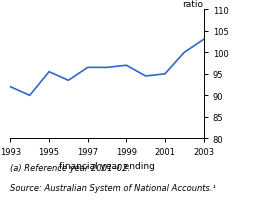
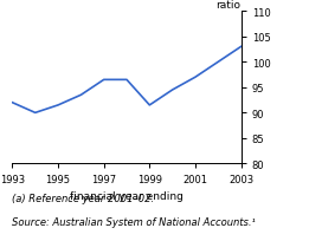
1995: 95.5 -> 91.5
1999: 97.0 -> 91.5
2001: 95.0 -> 97.0
